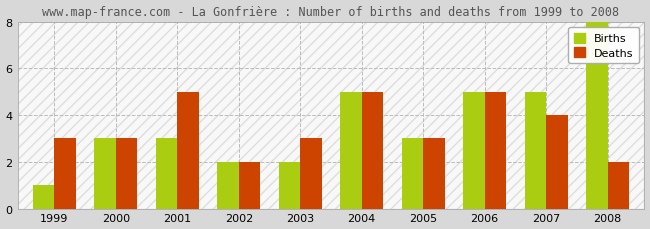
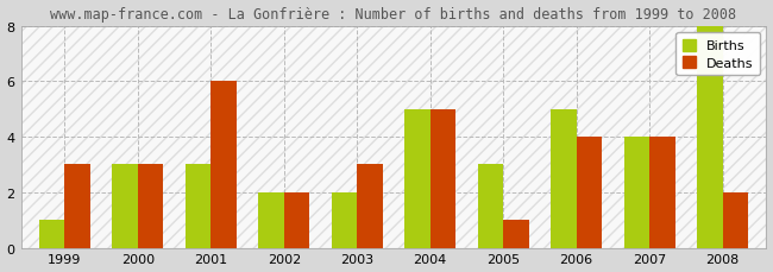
Deaths/2001: 5 -> 6
Deaths/2005: 3 -> 1
Deaths/2006: 5 -> 4
Births/2007: 5 -> 4
